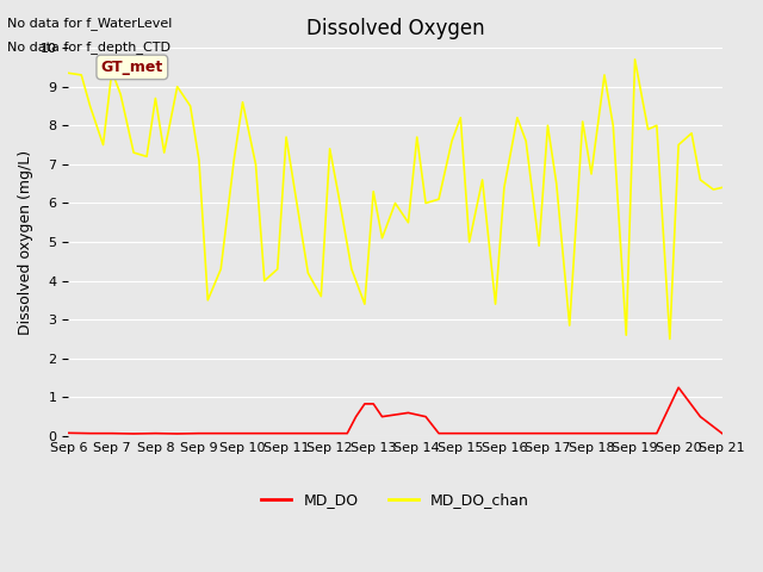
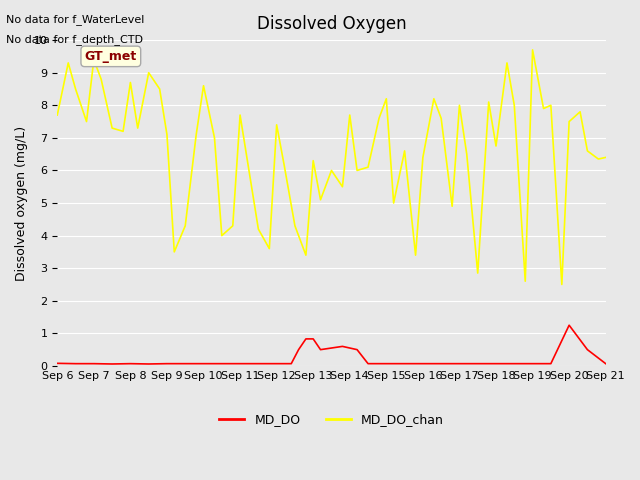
MD_DO_chan/Sep 6: 9.35 -> 7.70
